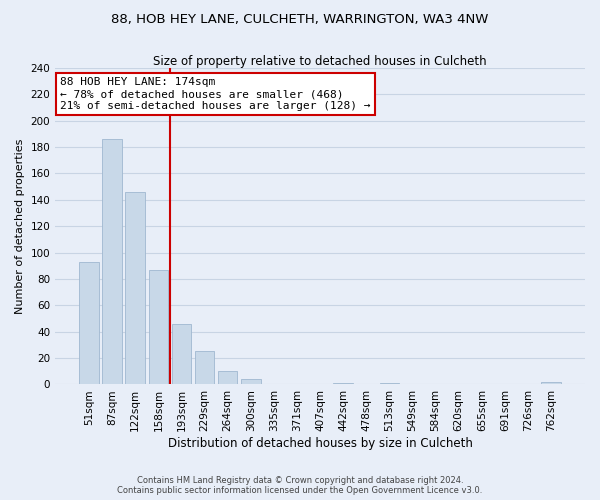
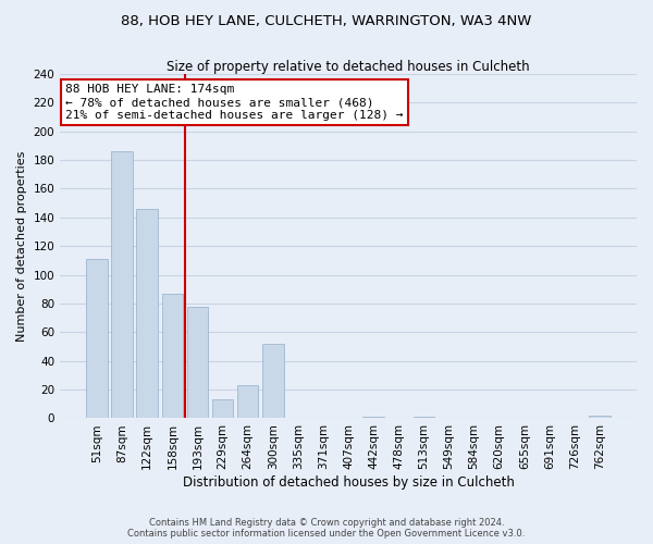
51sqm: 93 -> 111
193sqm: 46 -> 78
229sqm: 25 -> 13
264sqm: 10 -> 23
300sqm: 4 -> 52
